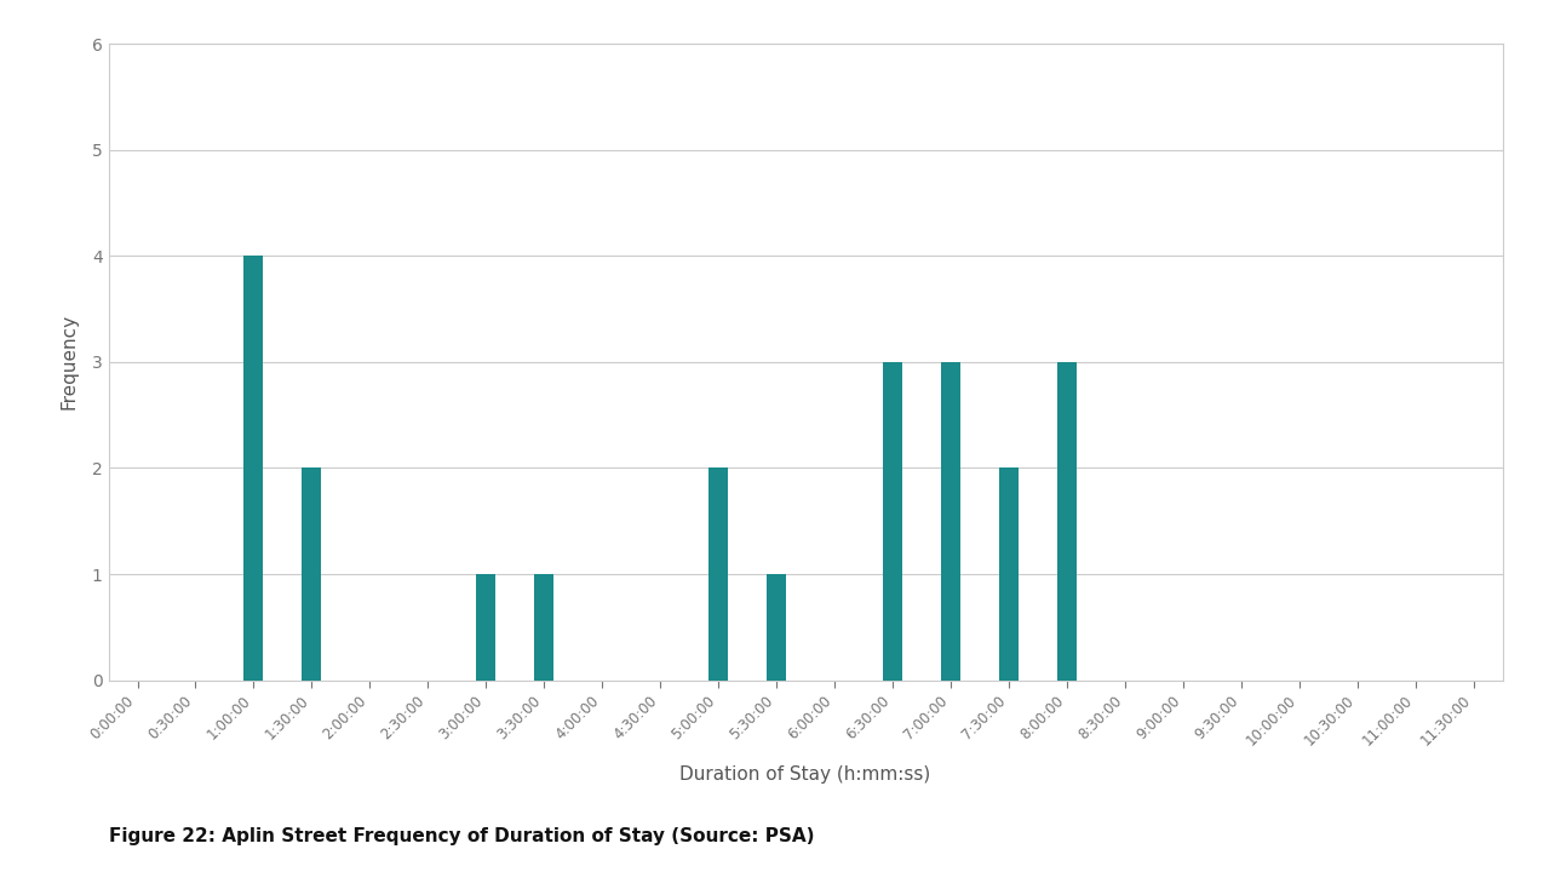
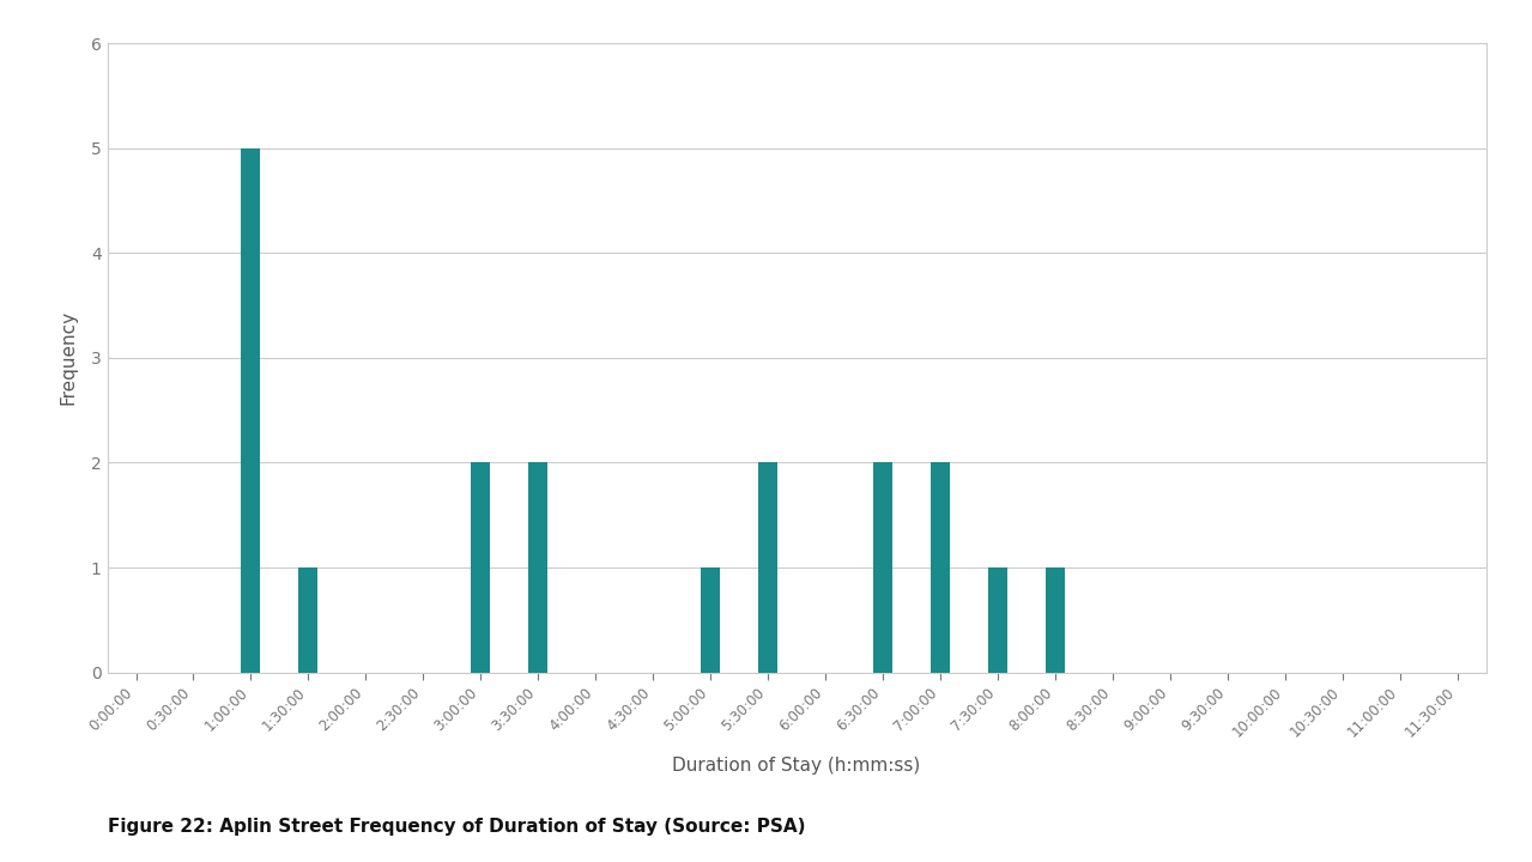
1:00:00: 4 -> 5
1:30:00: 2 -> 1
3:00:00: 1 -> 2
3:30:00: 1 -> 2
5:00:00: 2 -> 1
5:30:00: 1 -> 2
6:30:00: 3 -> 2
7:00:00: 3 -> 2
7:30:00: 2 -> 1
8:00:00: 3 -> 1
